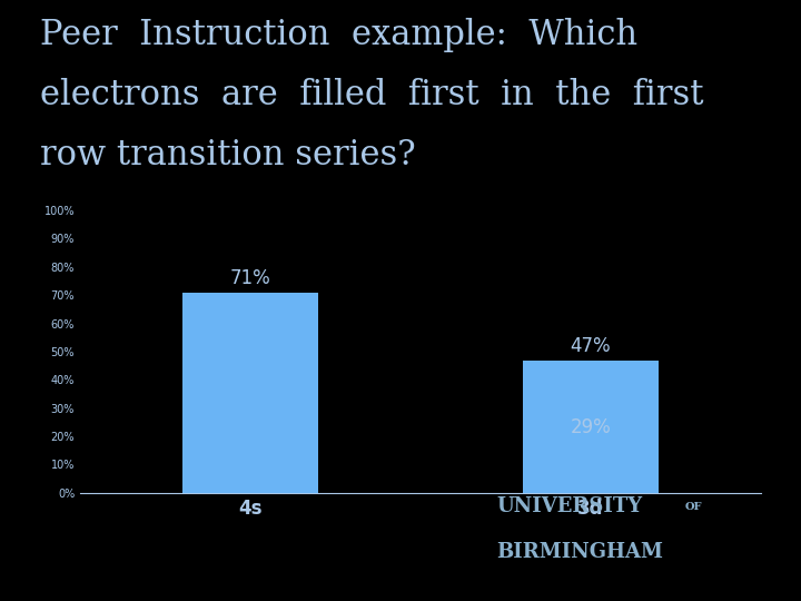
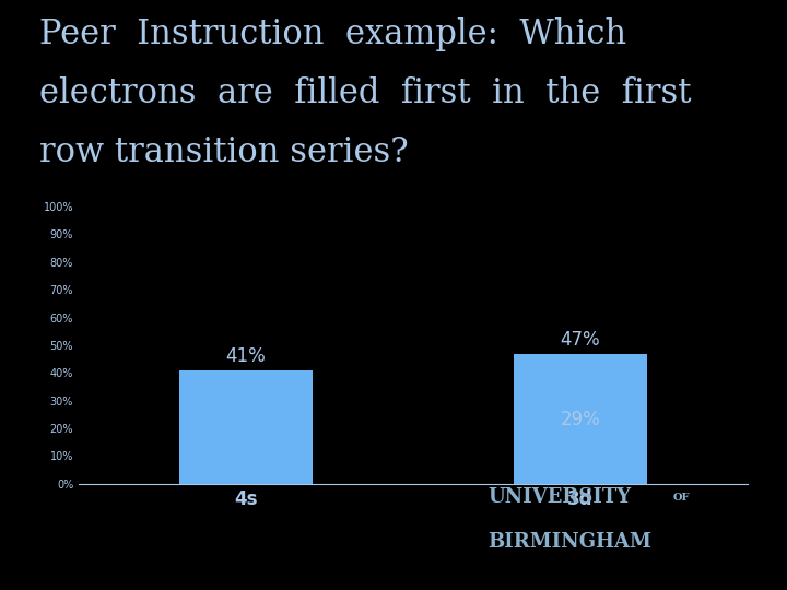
4s: 71% -> 41%
